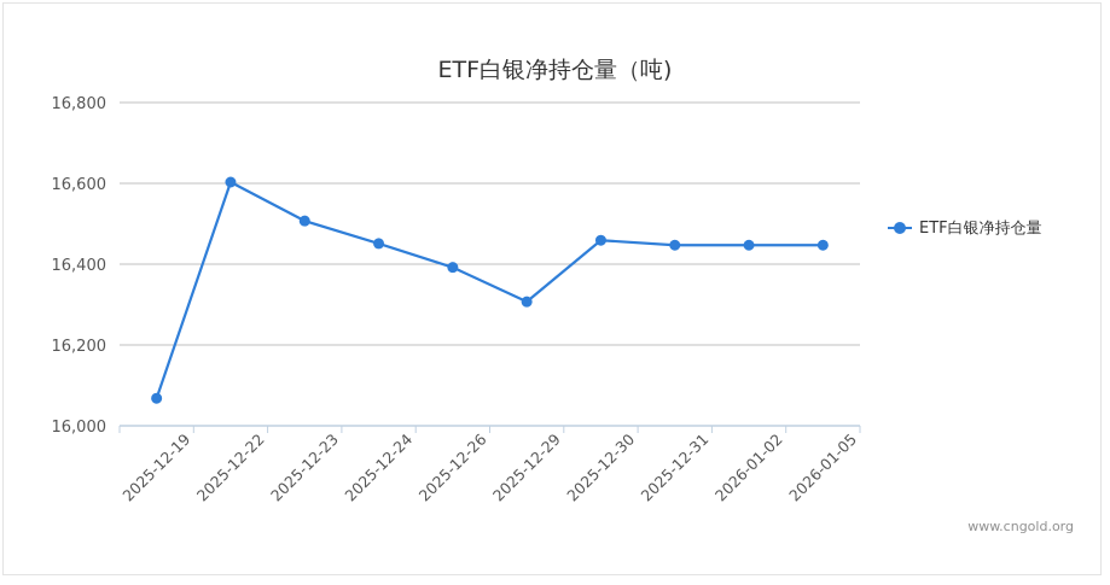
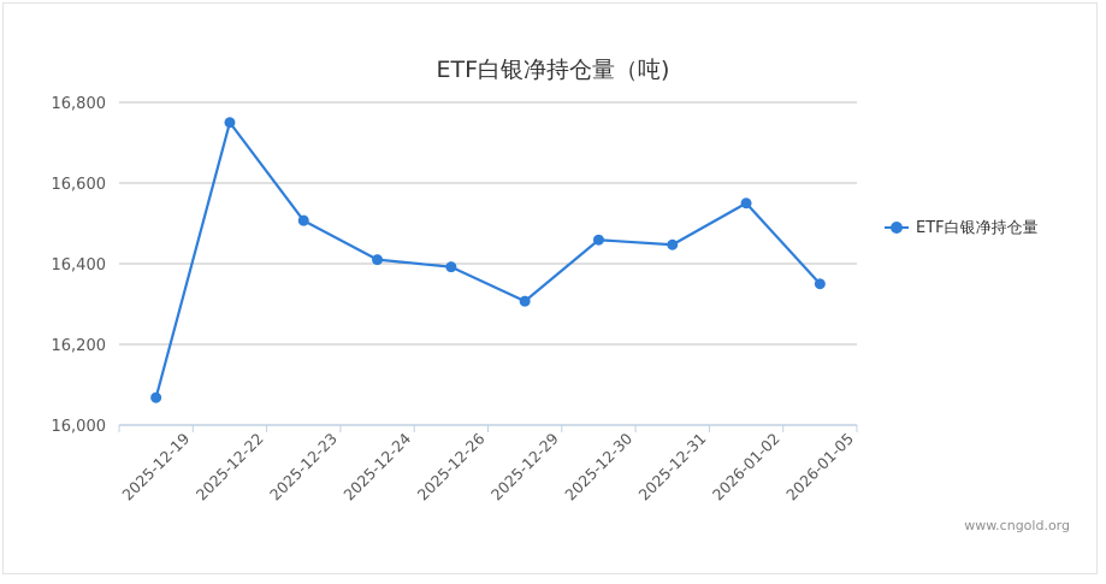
2025-12-22: 16600 -> 16750
2025-12-24: 16450 -> 16410
2026-01-02: 16450 -> 16550
2026-01-05: 16450 -> 16350
